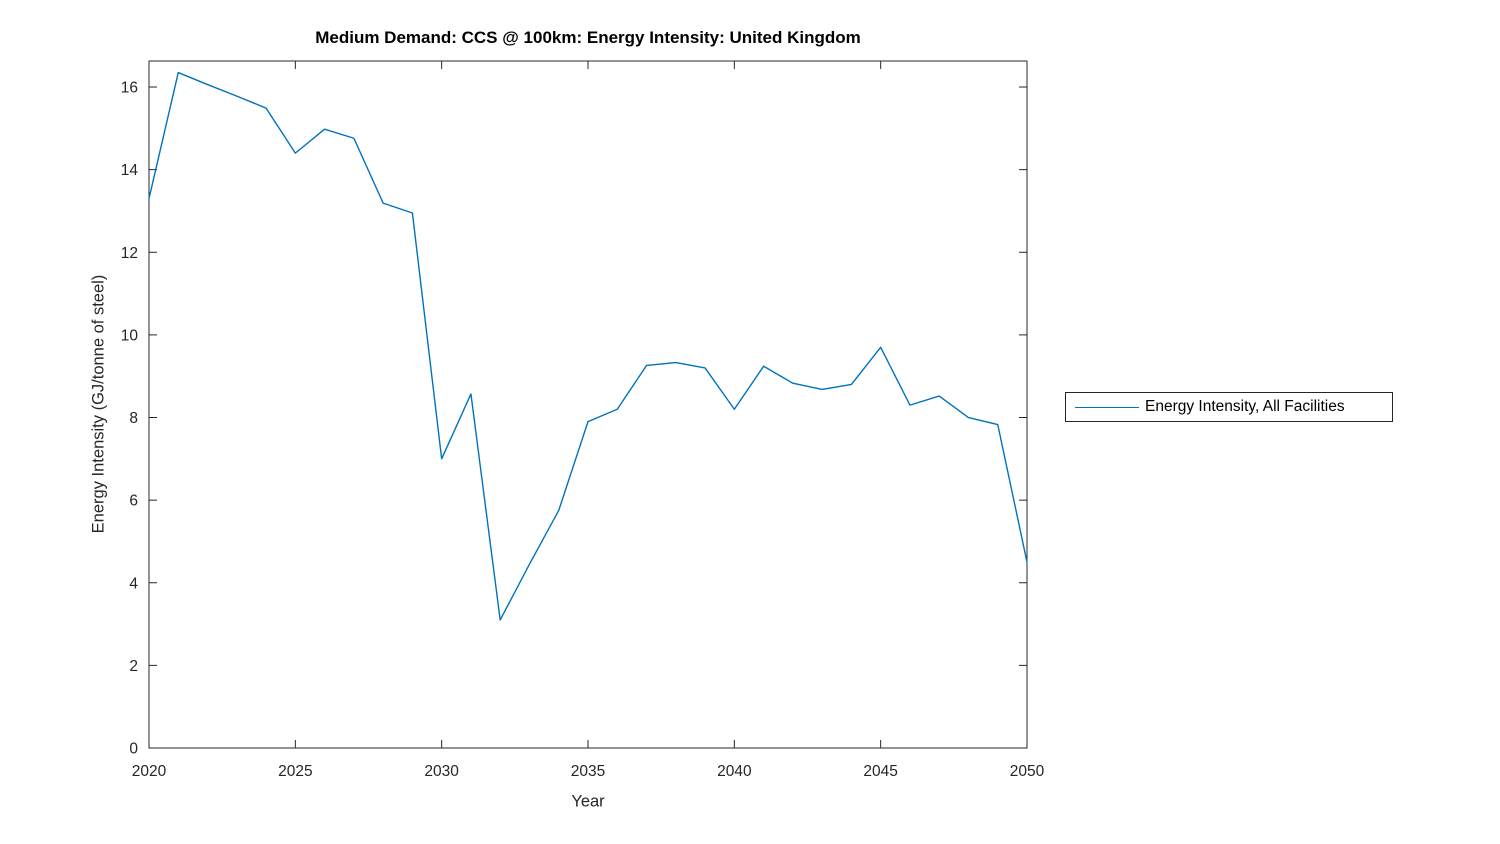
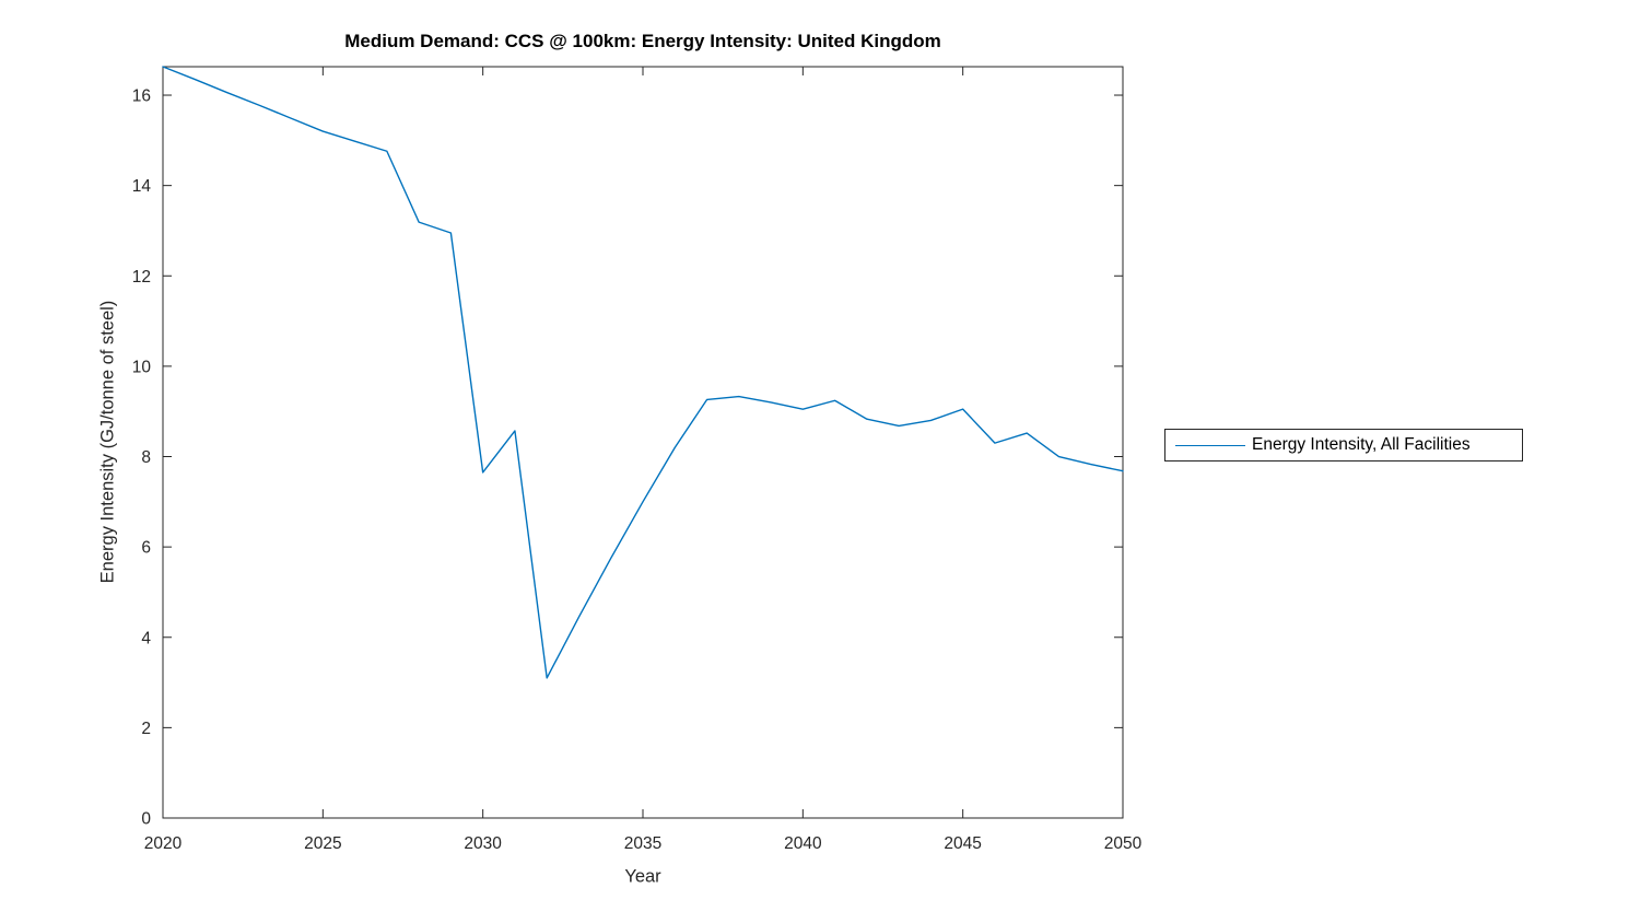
2020: 13.3 -> 16.6
2025: 14.4 -> 15.2
2030: 7.0 -> 7.7
2035: 7.9 -> 7.0
2040: 8.2 -> 9.1
2045: 9.7 -> 9.1
2050: 4.5 -> 7.7
